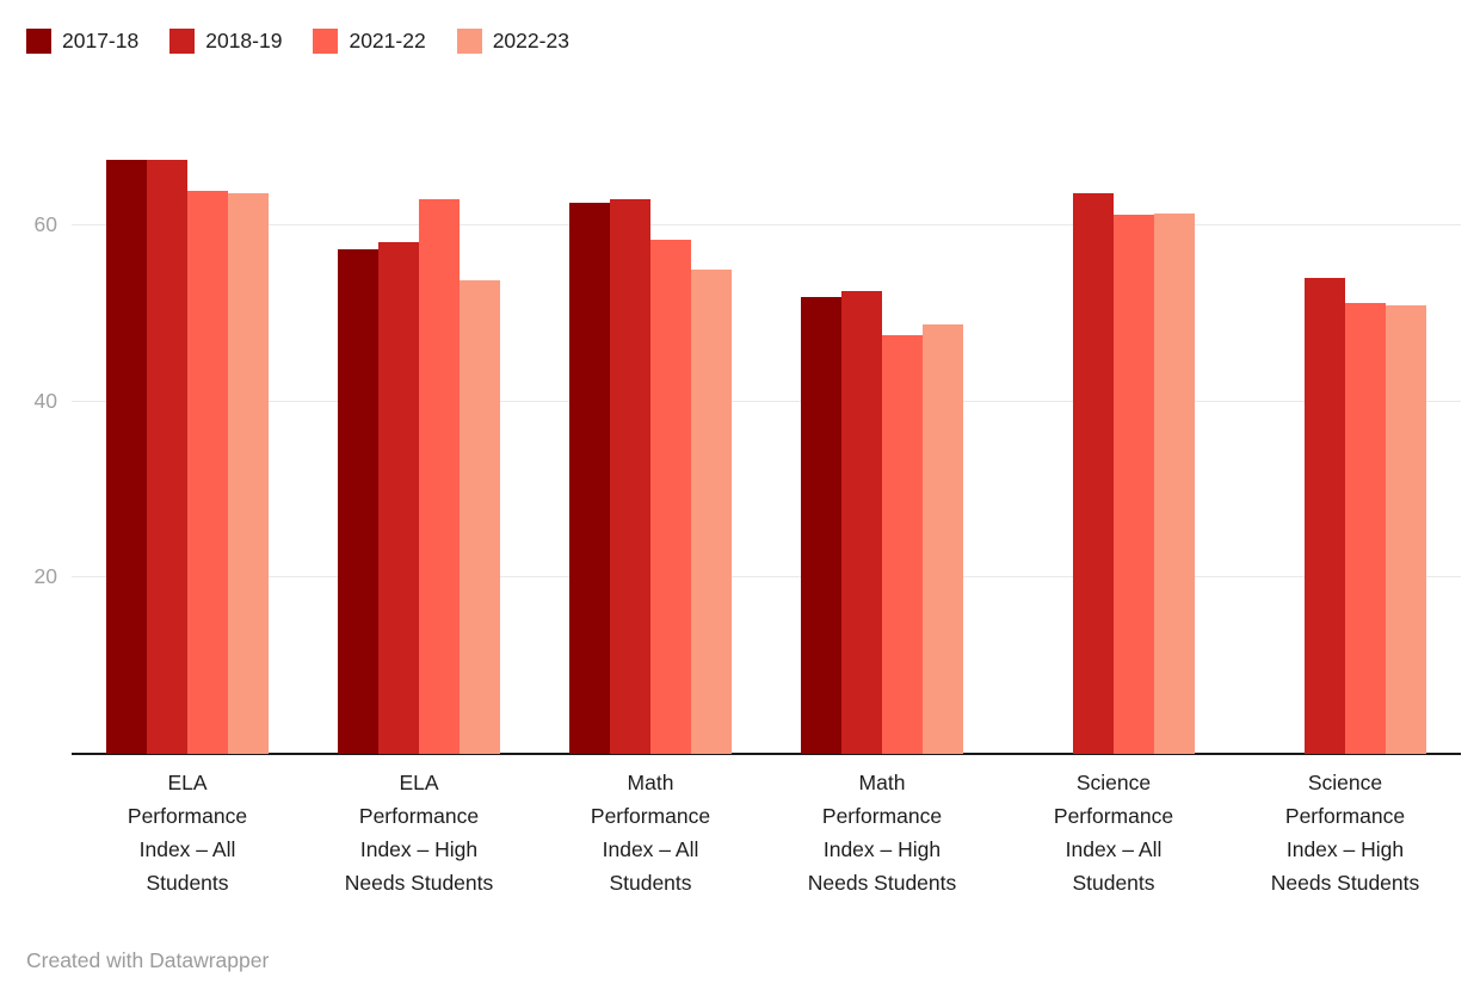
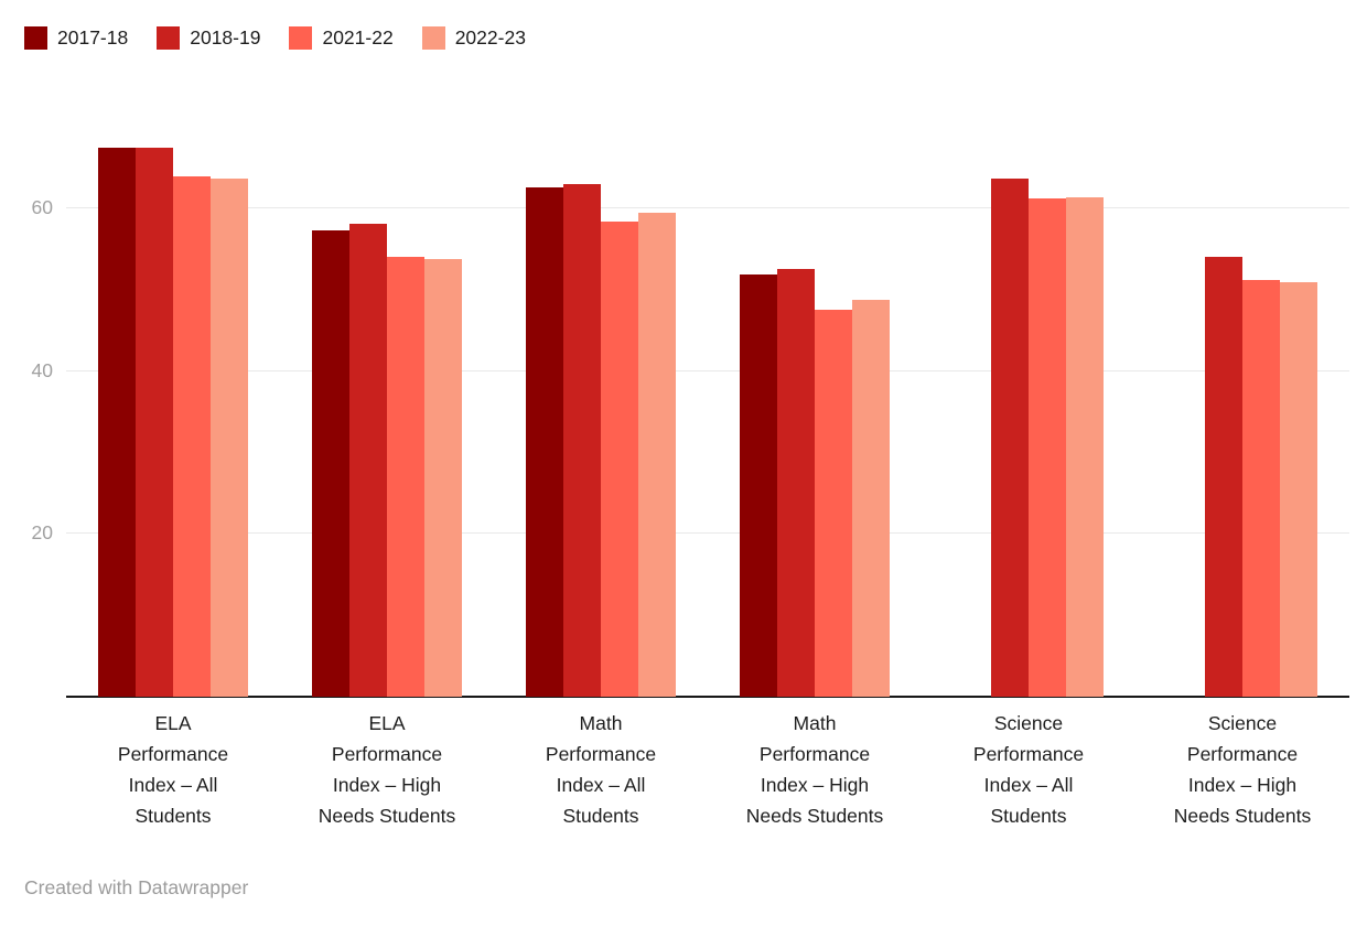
2021-22/ELA Performance Index – High Needs Students: 63 -> 54
2022-23/Math Performance Index – All Students: 55 -> 60
